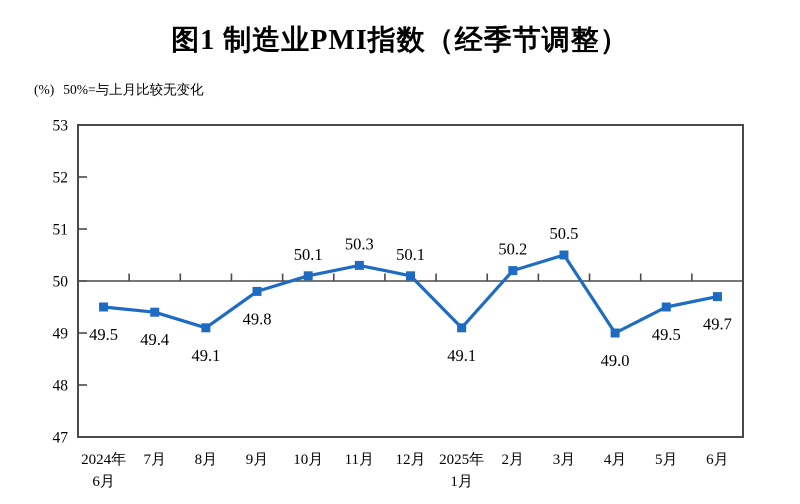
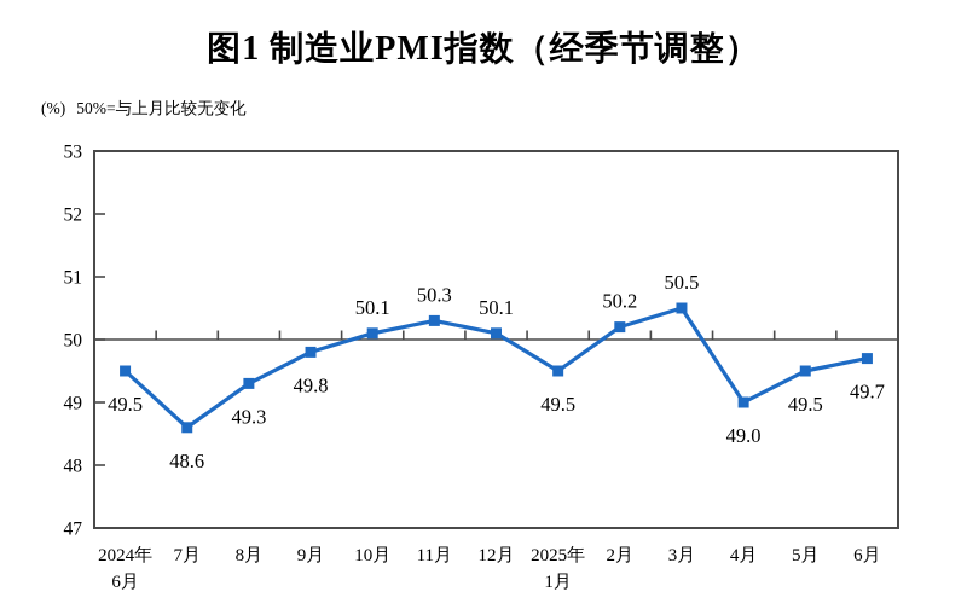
7月: 49.4 -> 48.6
8月: 49.1 -> 49.3
2025年 1月: 49.1 -> 49.5
